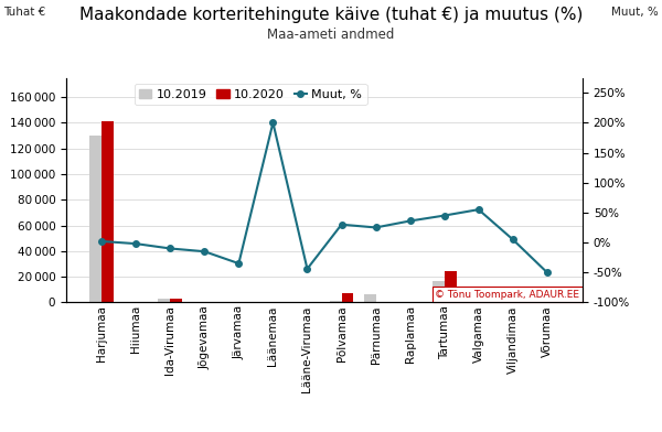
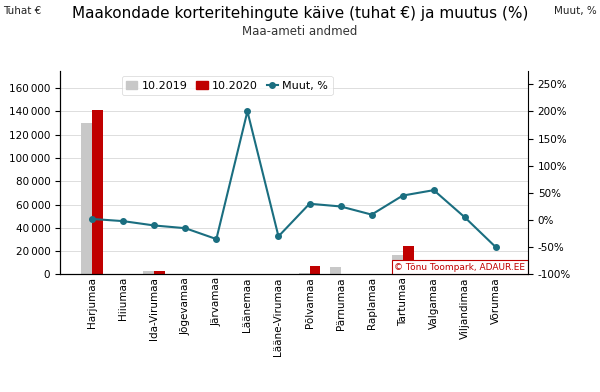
Muut, %/Lääne-Virumaa: -44% -> -30%
Muut, %/Raplamaa: 36% -> 10%
